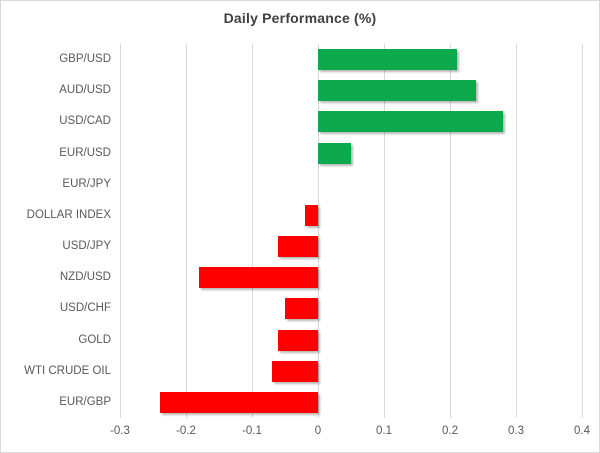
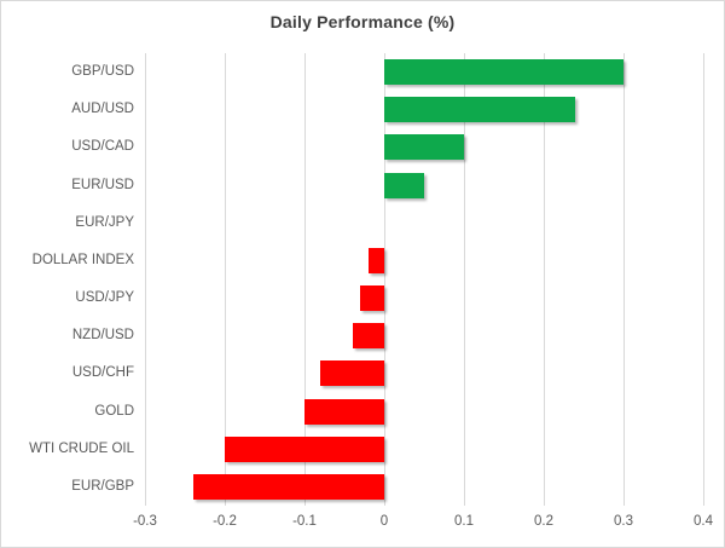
GBP/USD: 0.21 -> 0.30
USD/CAD: 0.28 -> 0.10
USD/JPY: -0.06 -> -0.03
NZD/USD: -0.18 -> -0.04
USD/CHF: -0.05 -> -0.08
GOLD: -0.06 -> -0.10
WTI CRUDE OIL: -0.07 -> -0.20
